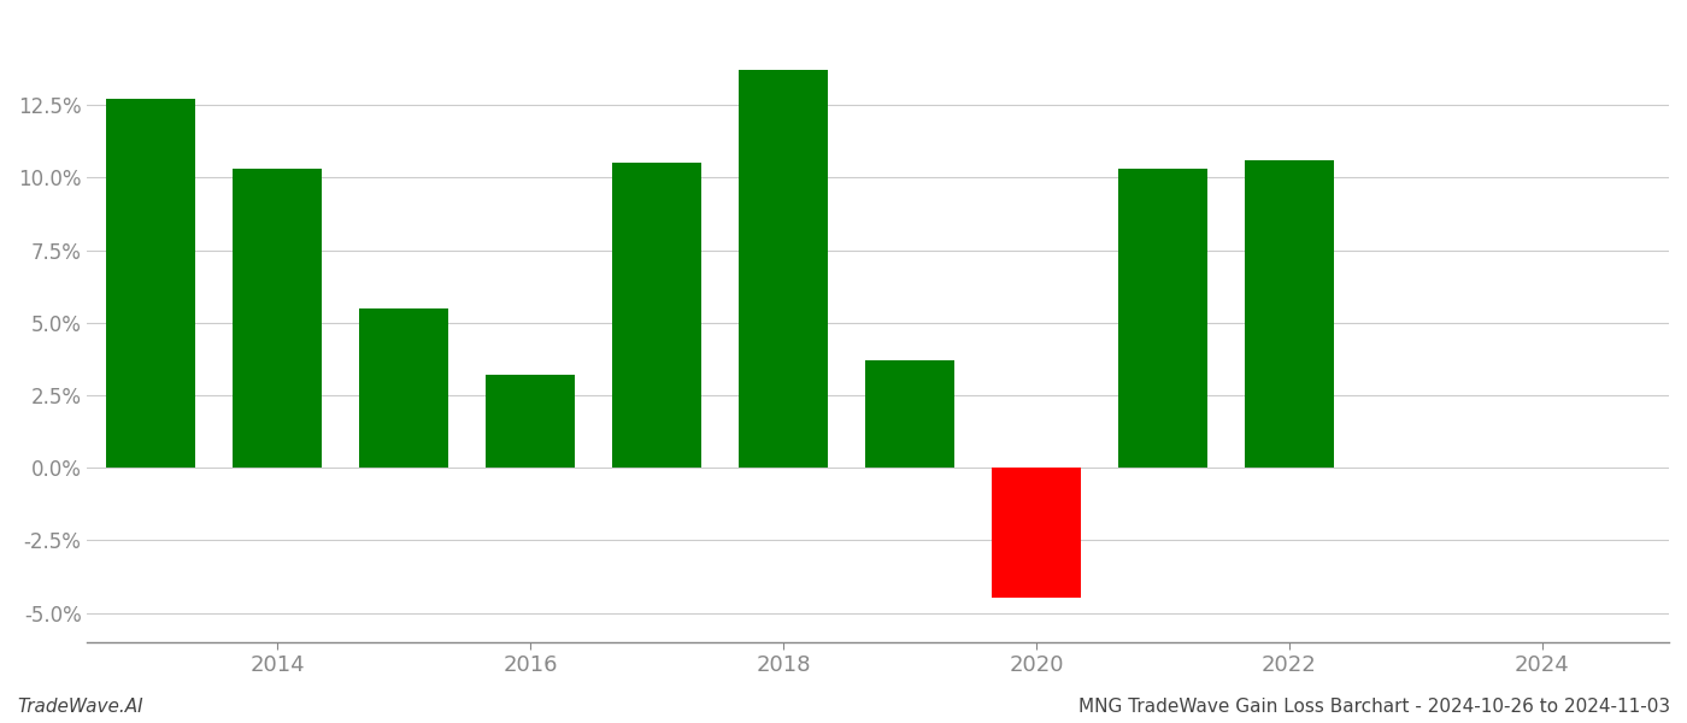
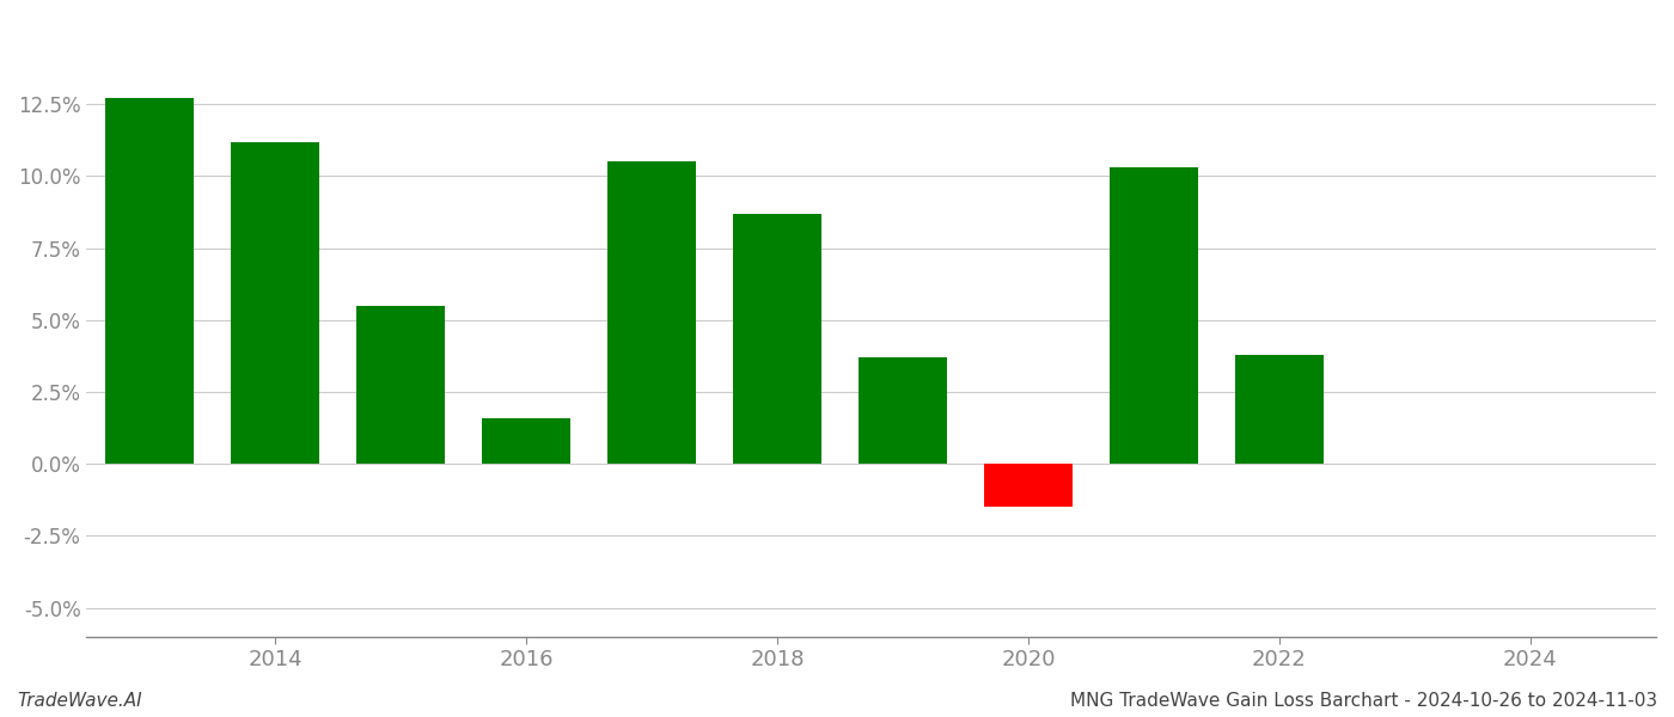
2014: 10.3% -> 11.2%
2016: 3.2% -> 1.6%
2018: 13.7% -> 8.7%
2020: -4.5% -> -1.5%
2022: 10.6% -> 3.8%
